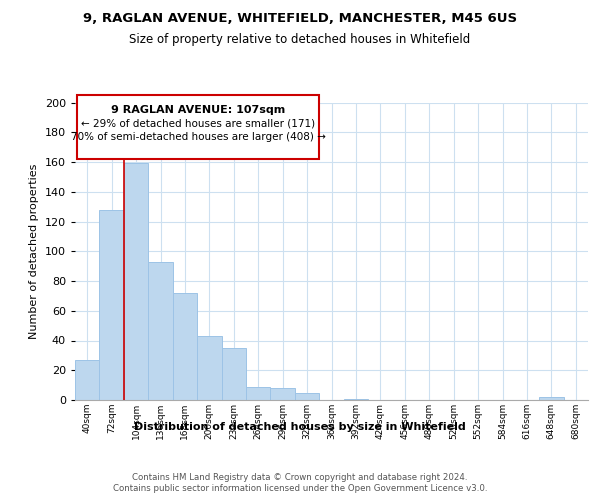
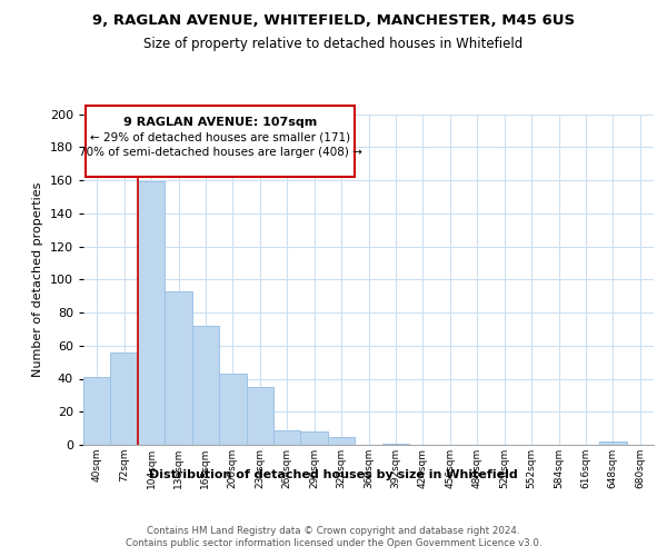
40sqm: 27 -> 41
72sqm: 128 -> 56
